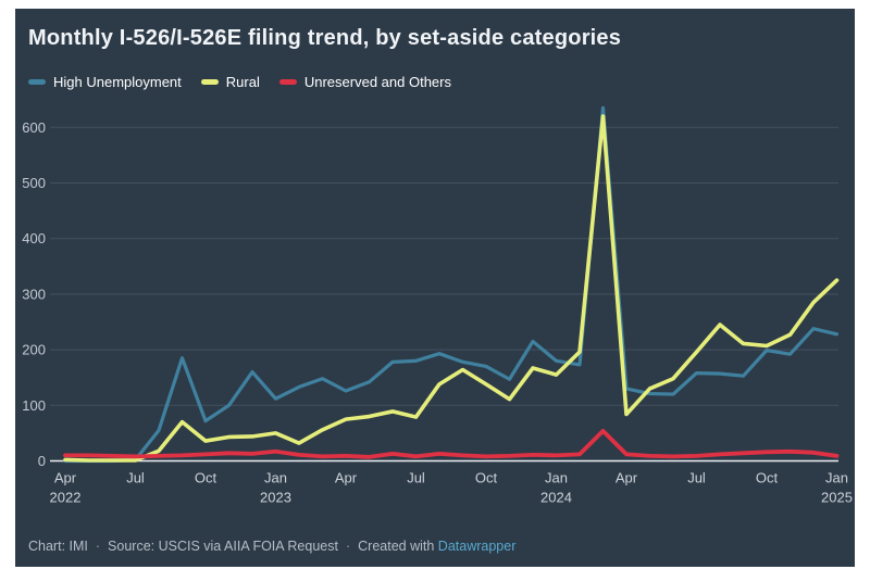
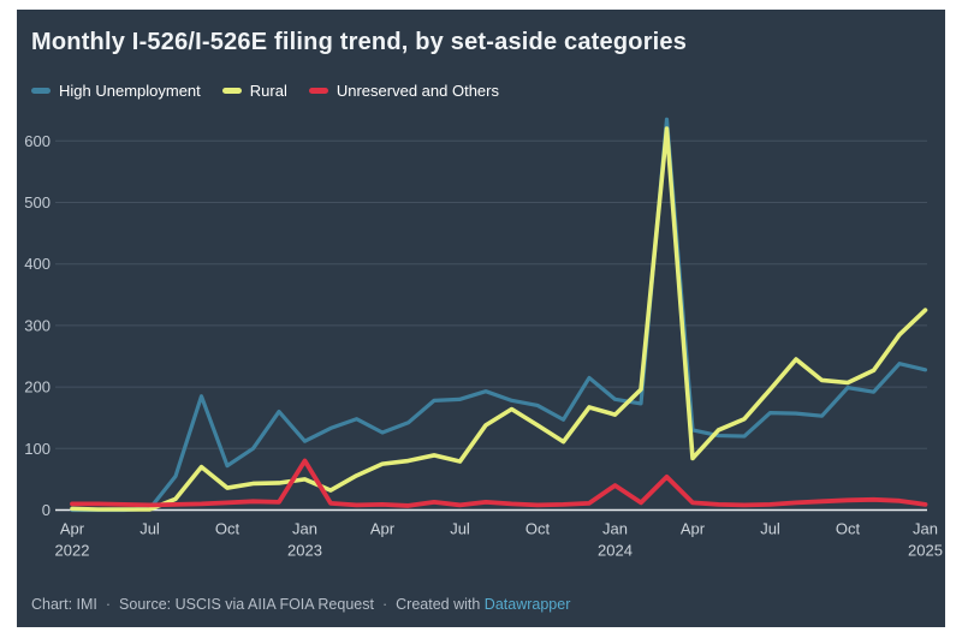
Unreserved and Others/Jan 2023: 20 -> 80
Unreserved and Others/Jan 2024: 10 -> 40
